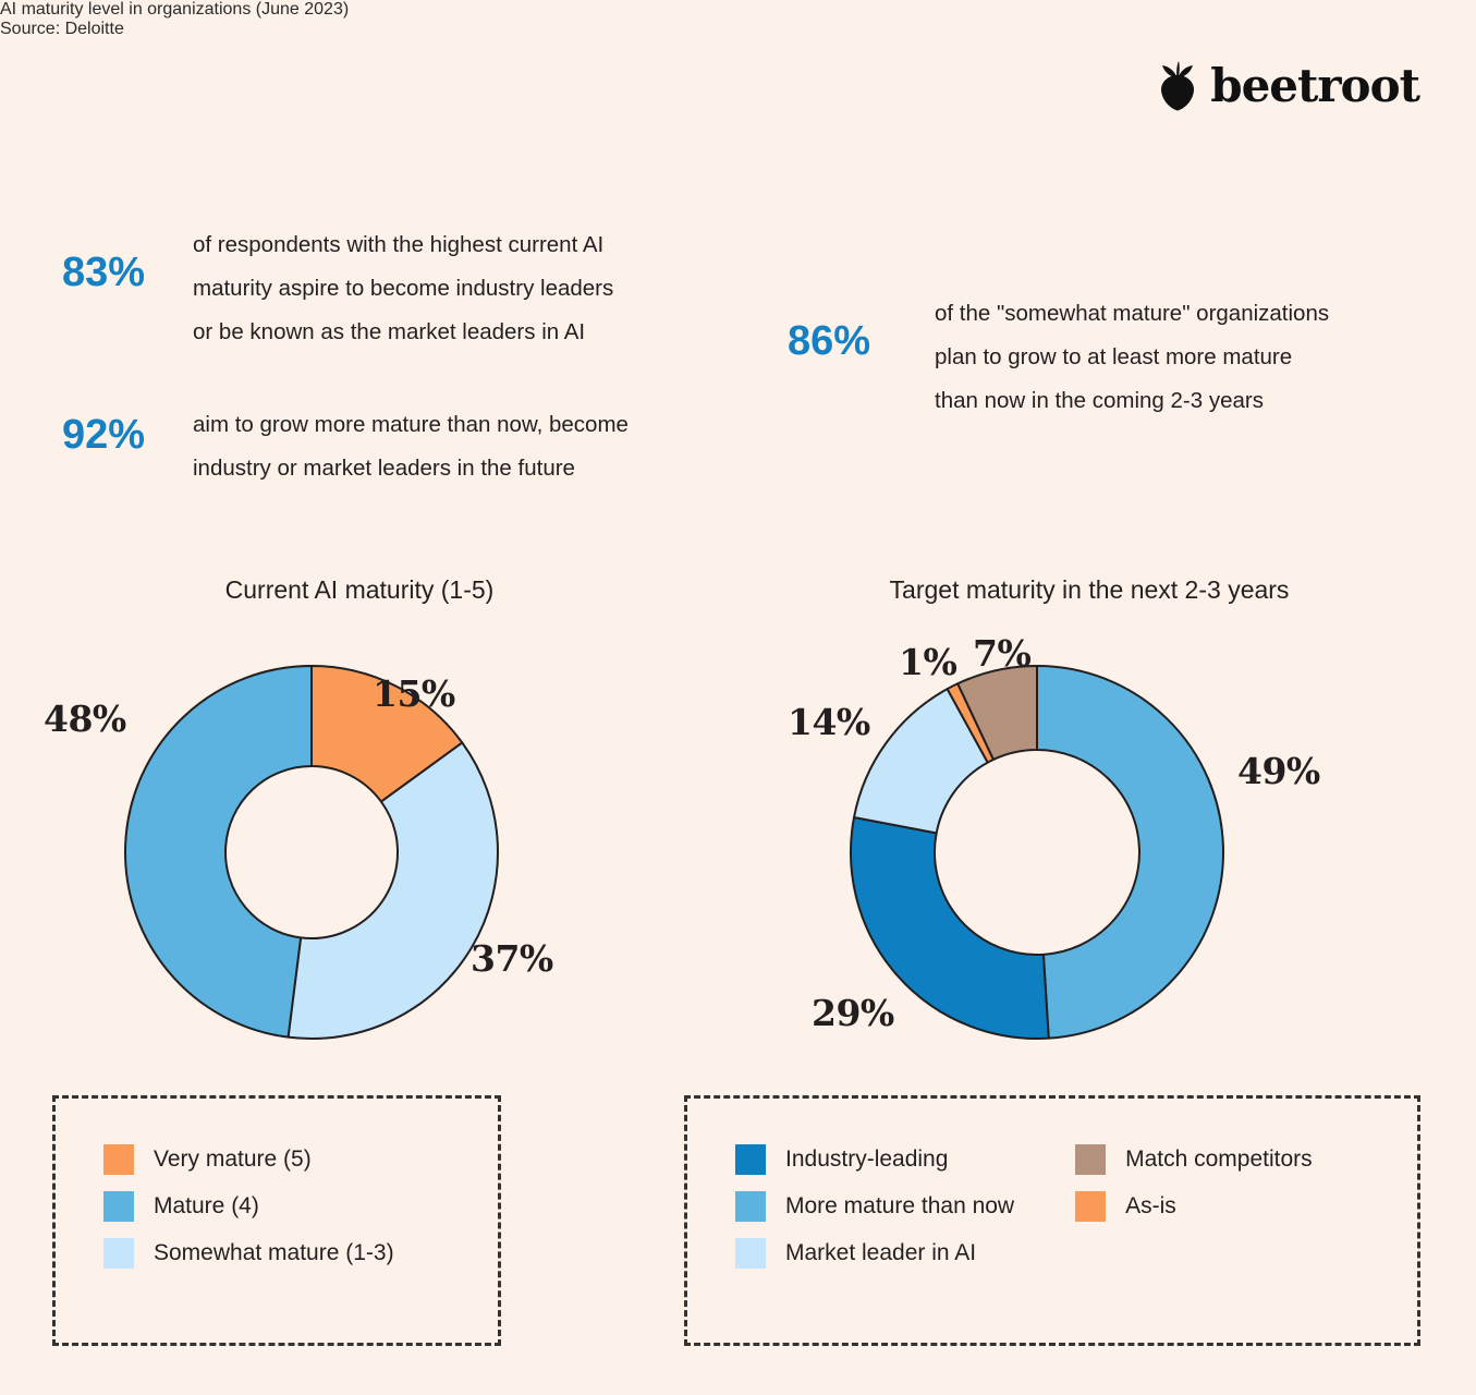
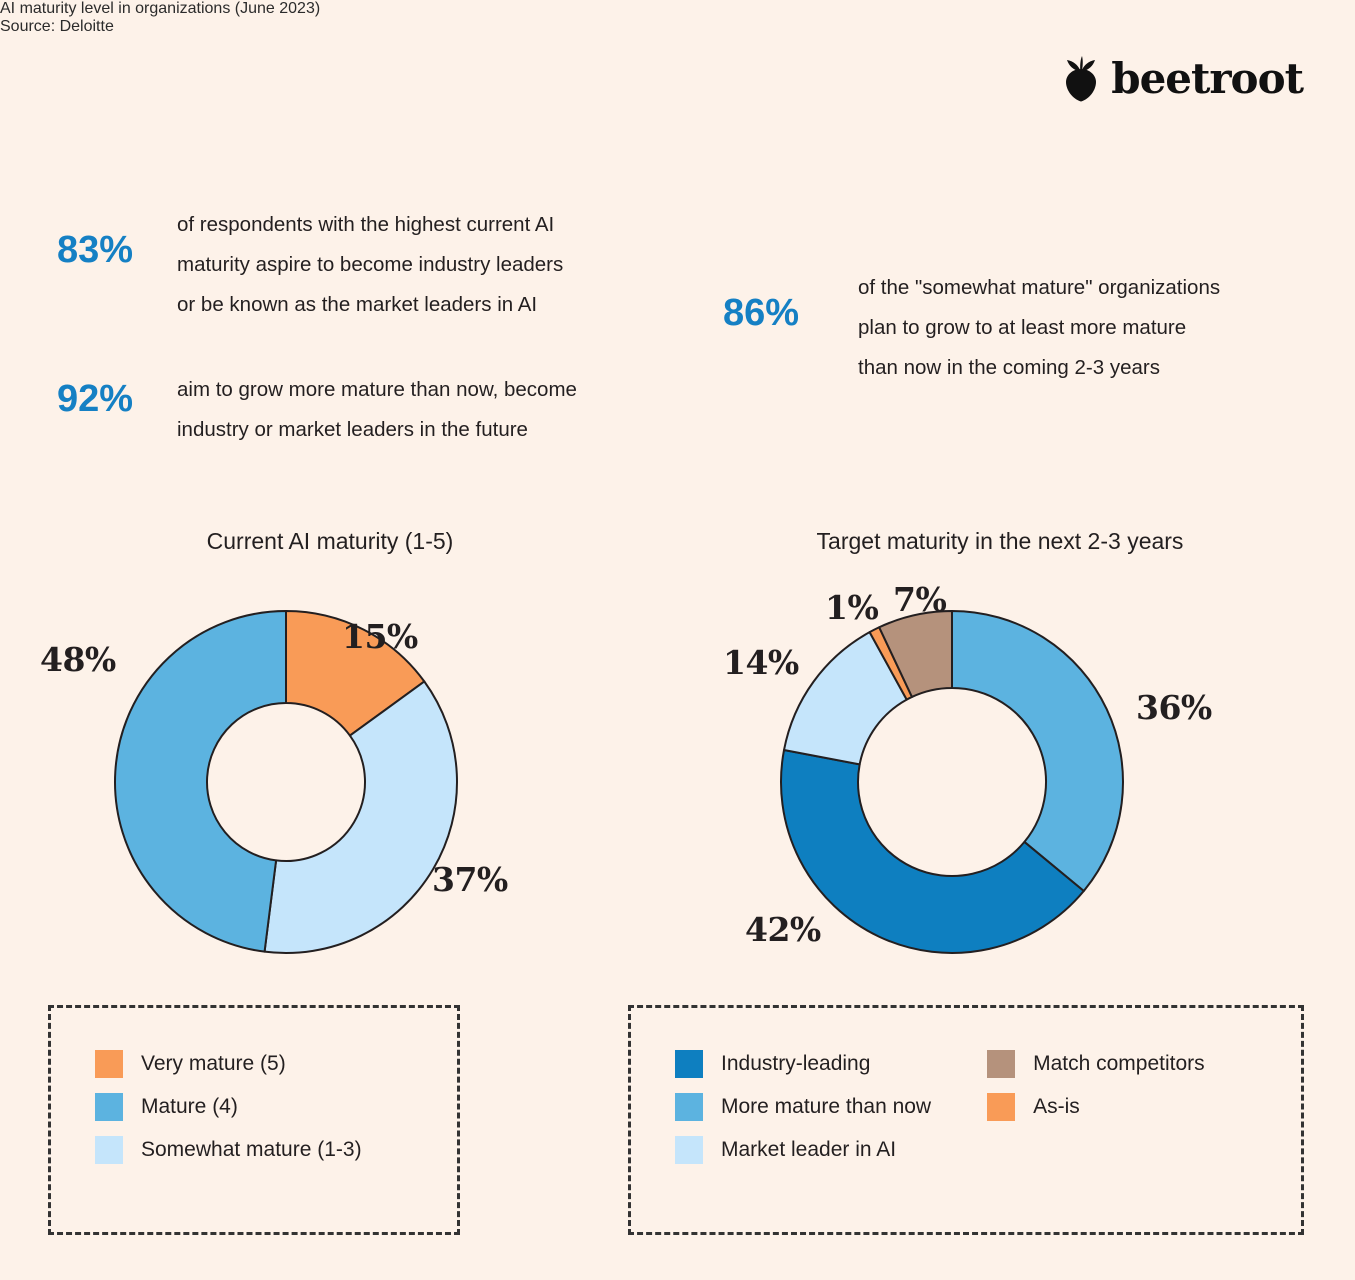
Target maturity in the next 2-3 years/More mature than now: 49% -> 36%
Target maturity in the next 2-3 years/Industry-leading: 29% -> 42%
